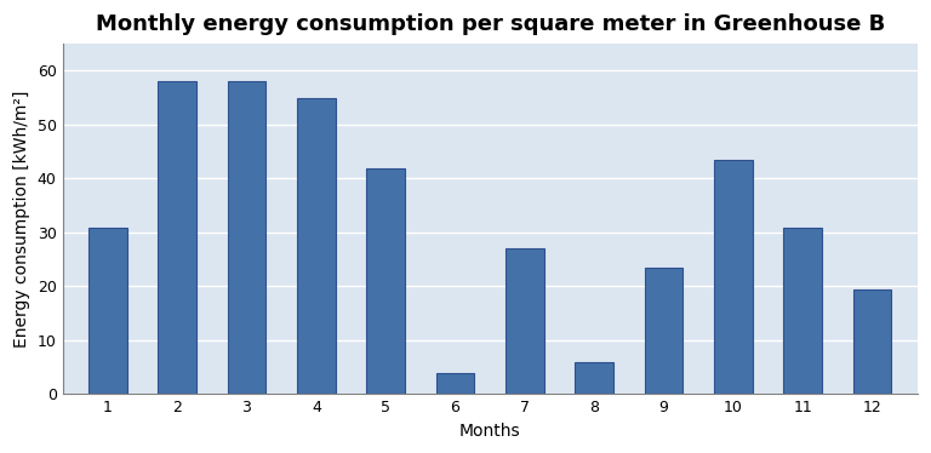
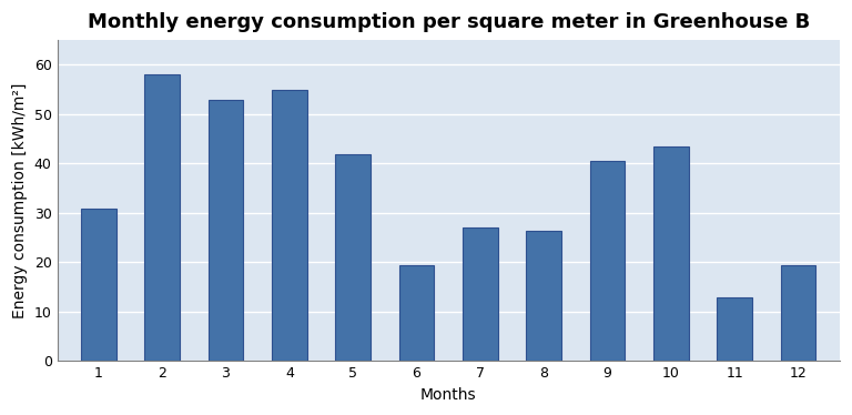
3: 58.0 -> 53.0
6: 4.0 -> 19.5
8: 6.0 -> 26.5
9: 23.5 -> 40.5
11: 31.0 -> 13.0
